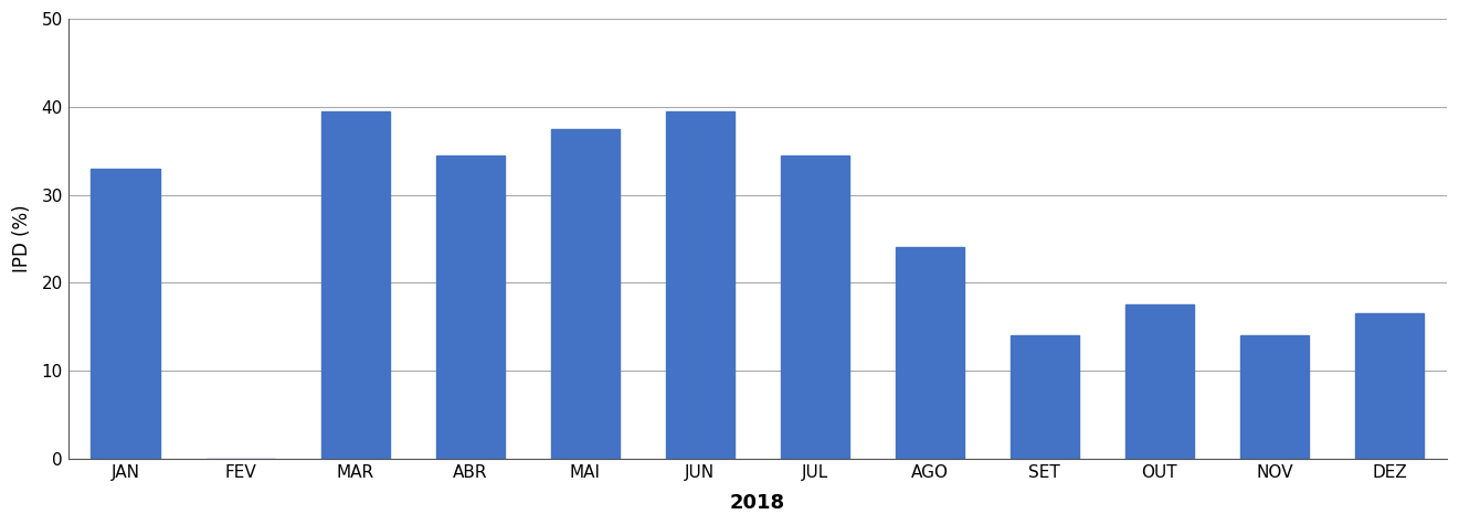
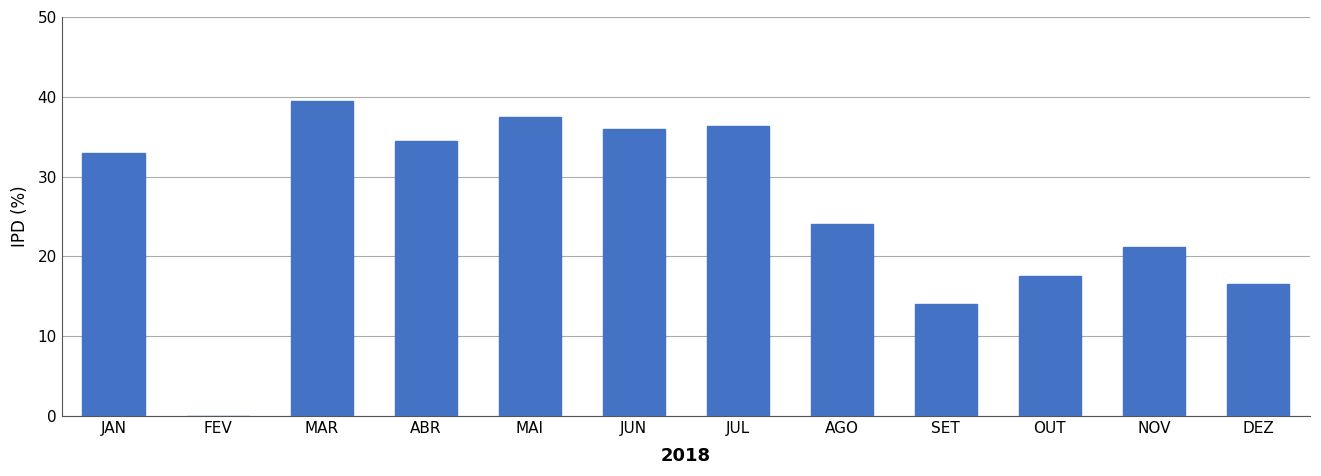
JUN: 39.5 -> 36.0
JUL: 34.5 -> 36.4
NOV: 14.0 -> 21.2
